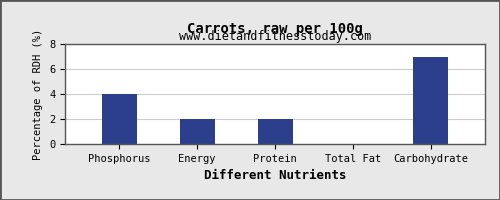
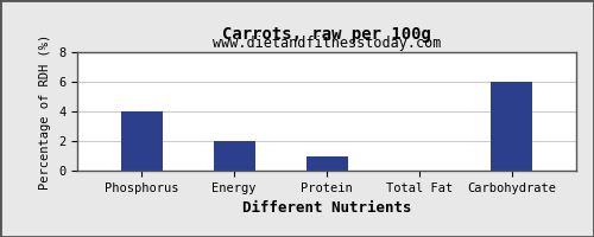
Protein: 2 -> 1
Carbohydrate: 7 -> 6
